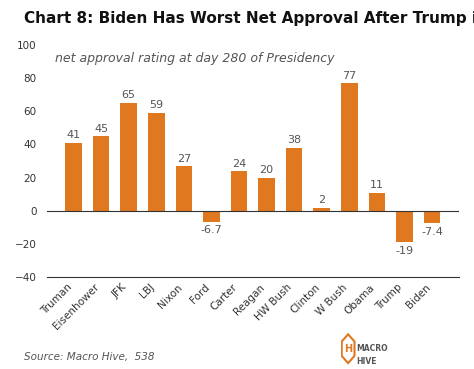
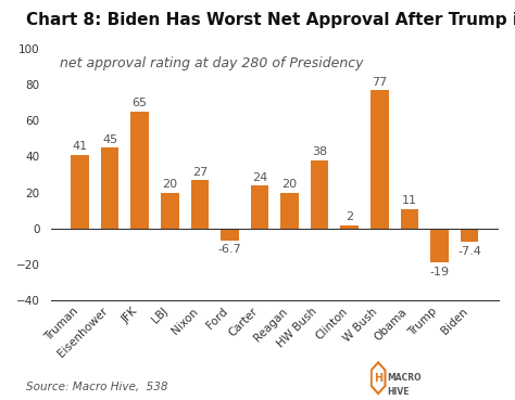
LBJ: 59 -> 20
